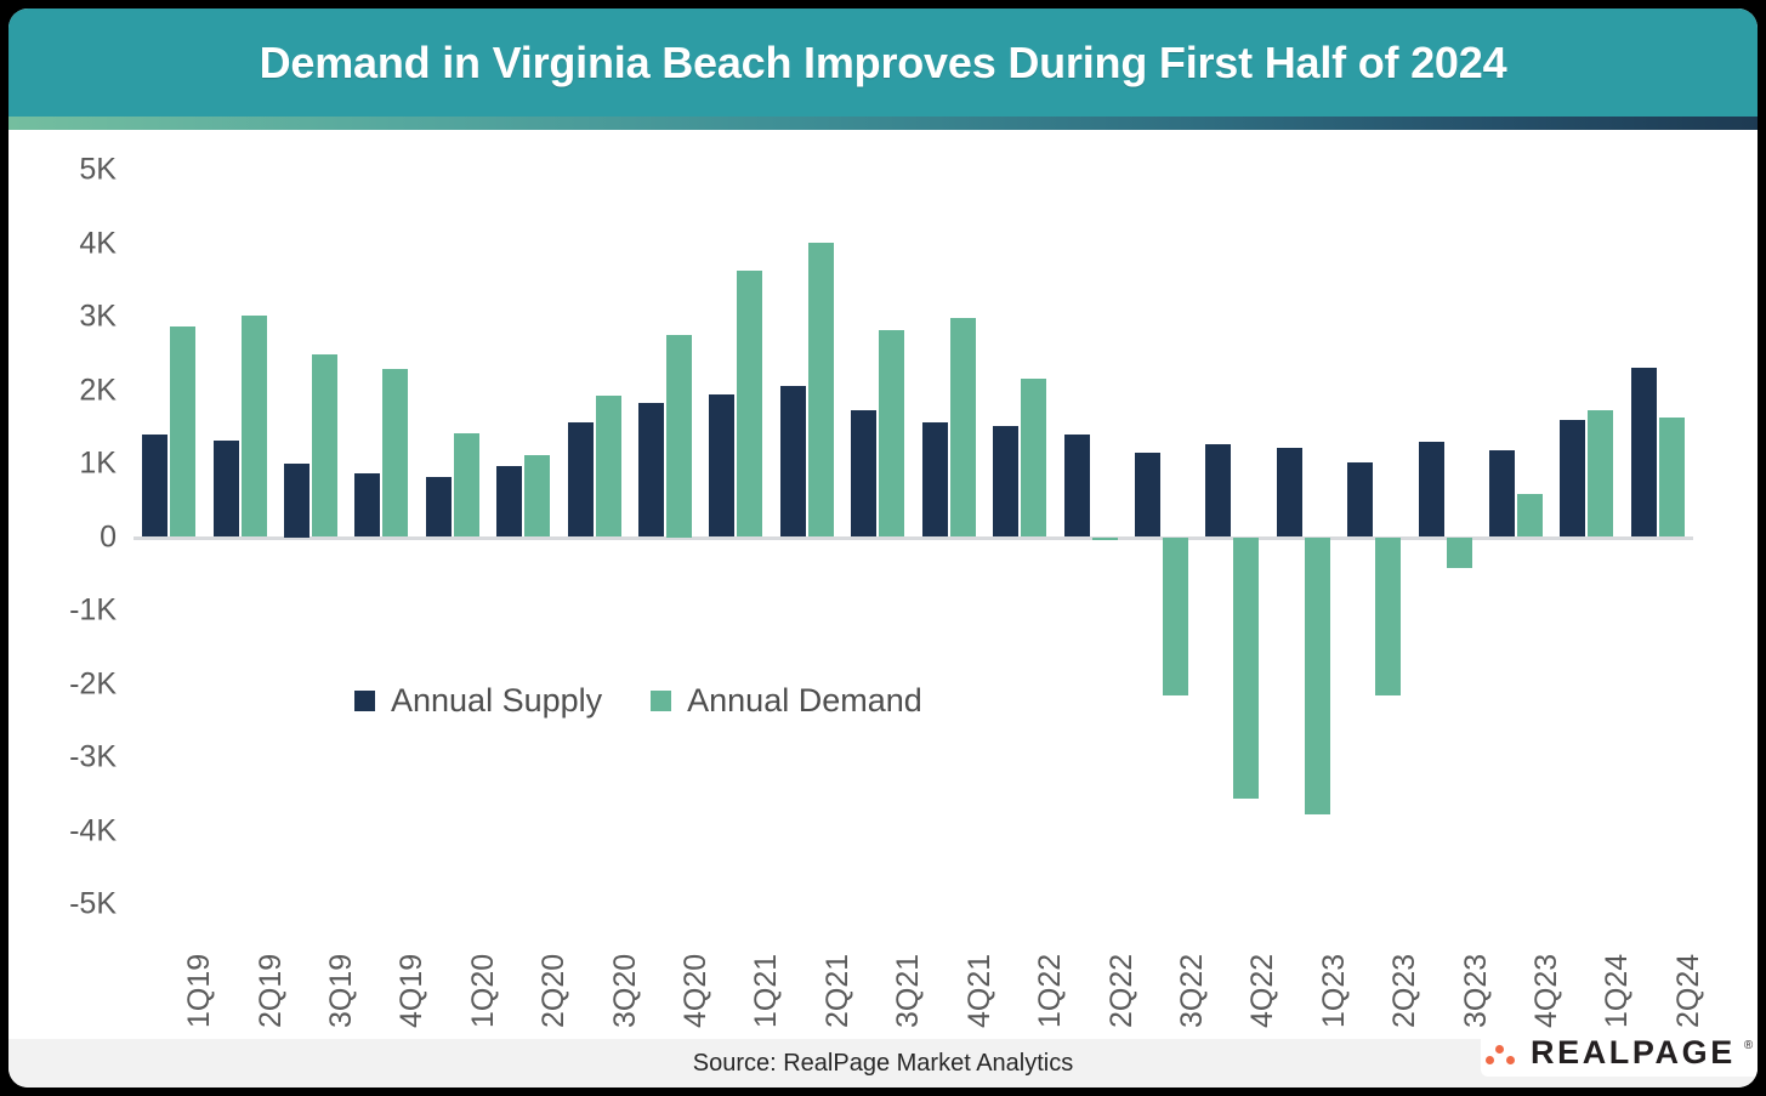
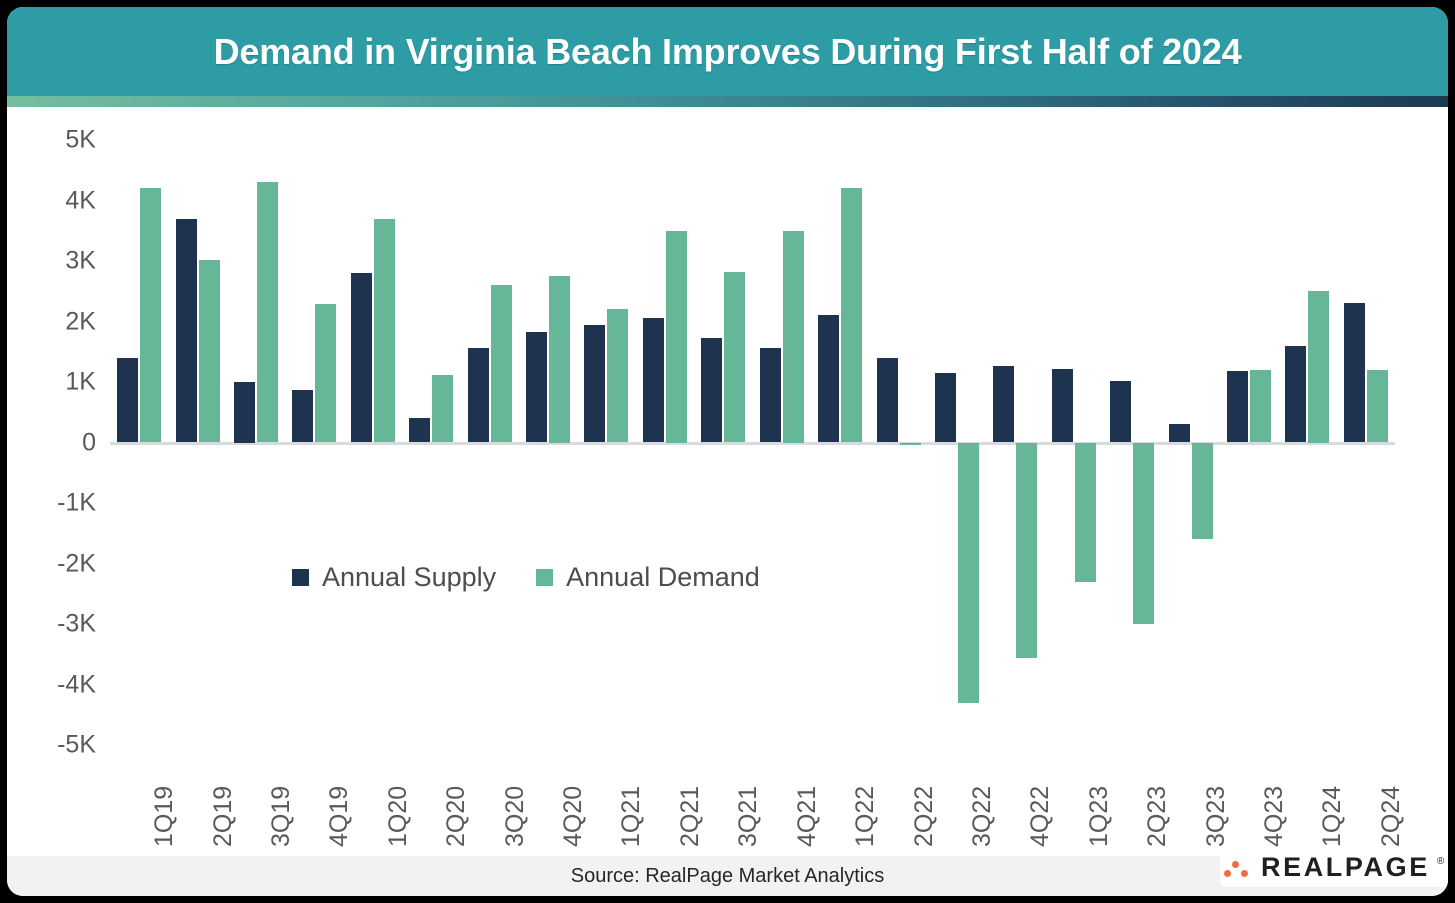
Annual Demand/1Q19: 2.9K -> 4.2K
Annual Supply/2Q19: 1.3K -> 3.7K
Annual Demand/3Q19: 2.5K -> 4.3K
Annual Supply/1Q20: 0.8K -> 2.8K
Annual Demand/1Q20: 1.4K -> 3.7K
Annual Supply/2Q20: 1.0K -> 0.4K
Annual Demand/3Q20: 1.9K -> 2.6K
Annual Demand/1Q21: 3.6K -> 2.2K
Annual Demand/2Q21: 4.0K -> 3.5K
Annual Demand/4Q21: 3.0K -> 3.5K
Annual Supply/1Q22: 1.5K -> 2.1K
Annual Demand/1Q22: 2.2K -> 4.2K
Annual Demand/3Q22: -2.2K -> -4.3K
Annual Demand/1Q23: -3.8K -> -2.3K
Annual Demand/2Q23: -2.2K -> -3.0K
Annual Supply/3Q23: 1.3K -> 0.3K
Annual Demand/3Q23: -0.4K -> -1.6K
Annual Demand/4Q23: 0.6K -> 1.2K
Annual Demand/1Q24: 1.7K -> 2.5K
Annual Demand/2Q24: 1.6K -> 1.2K
